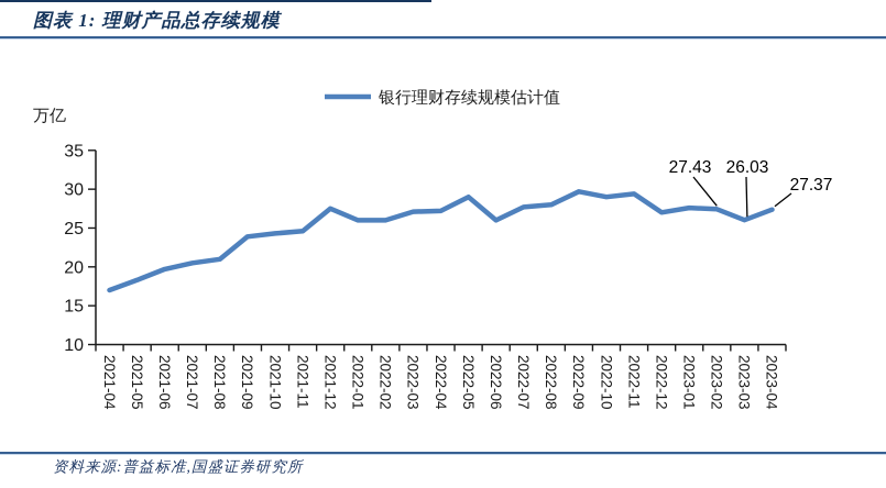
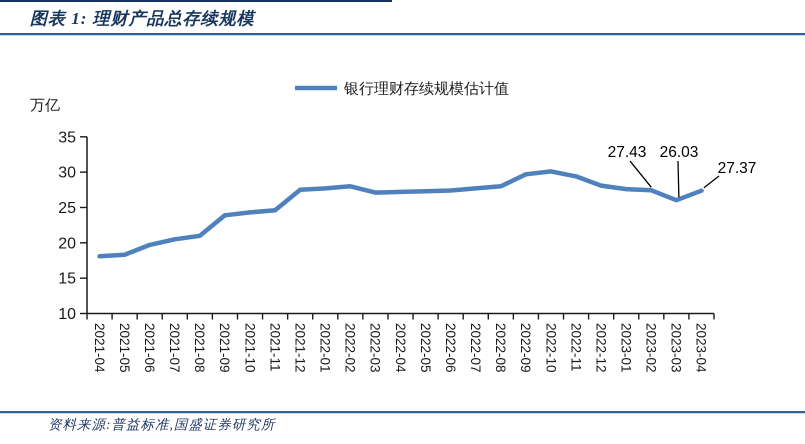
2021-04: 17 -> 18
2022-01: 26 -> 28
2022-02: 26 -> 28
2022-05: 29 -> 27
2022-06: 26 -> 27
2022-10: 29 -> 30
2022-12: 27 -> 28
